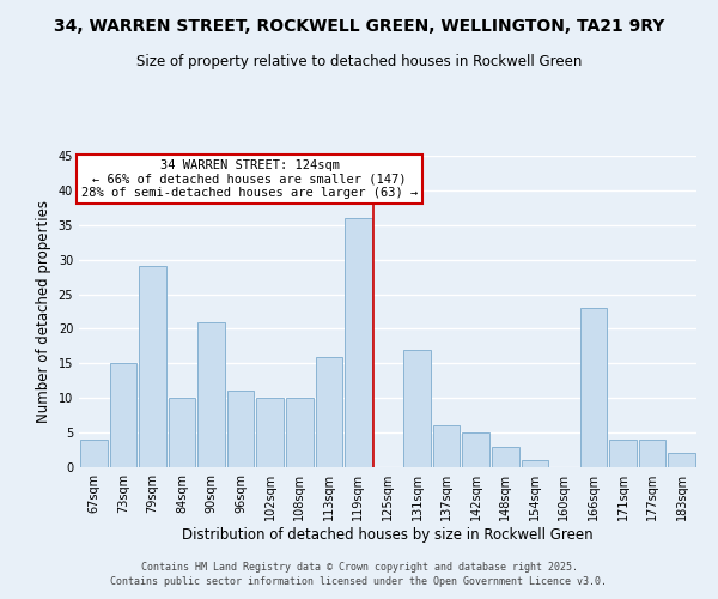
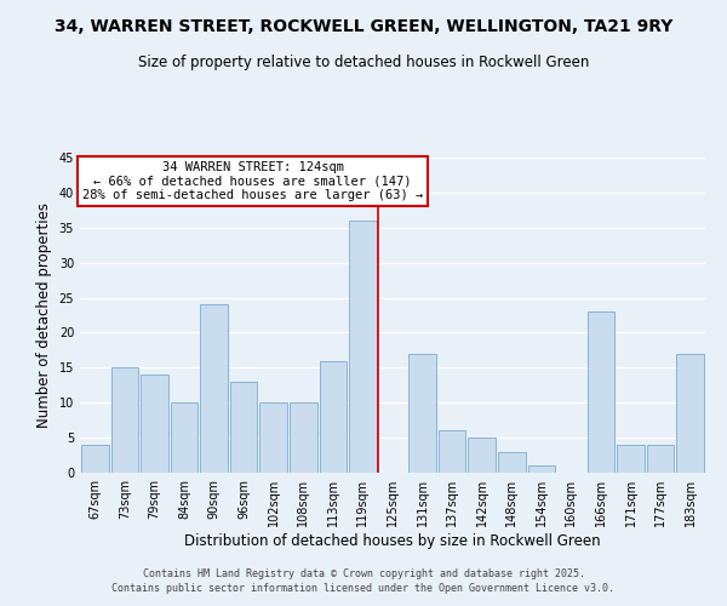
79sqm: 29 -> 14
90sqm: 21 -> 24
96sqm: 11 -> 13
183sqm: 2 -> 17
